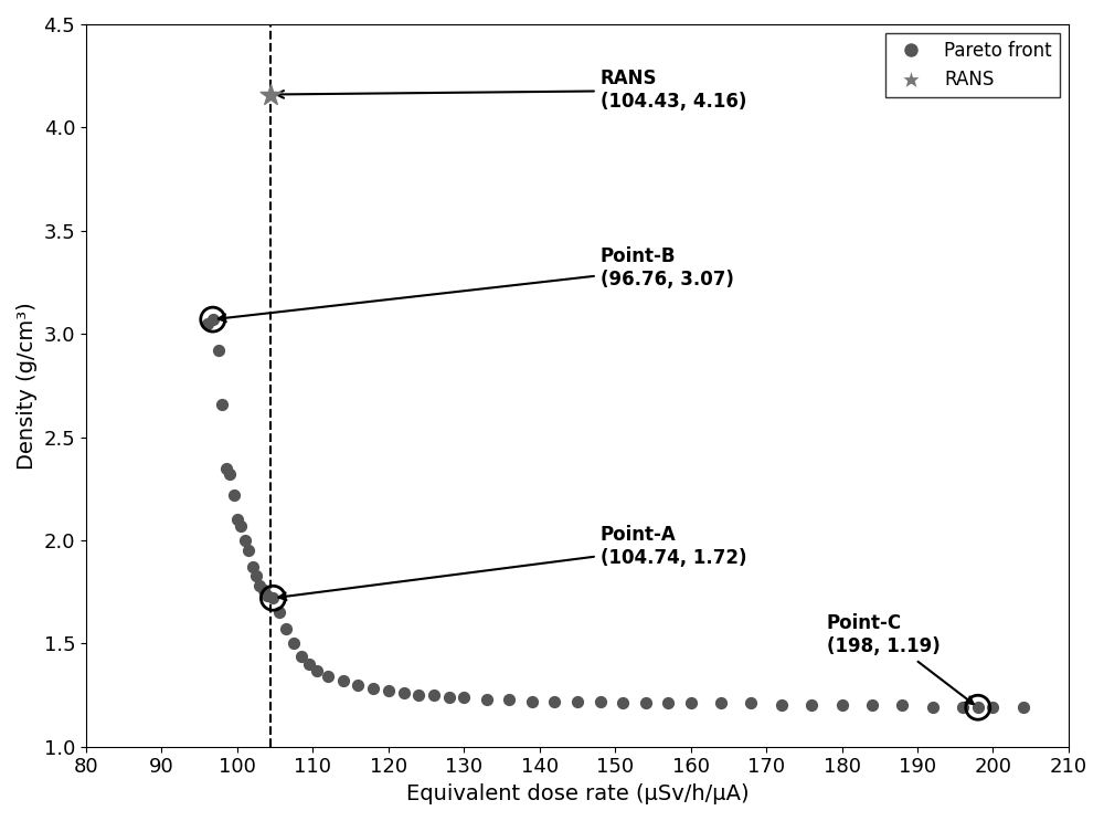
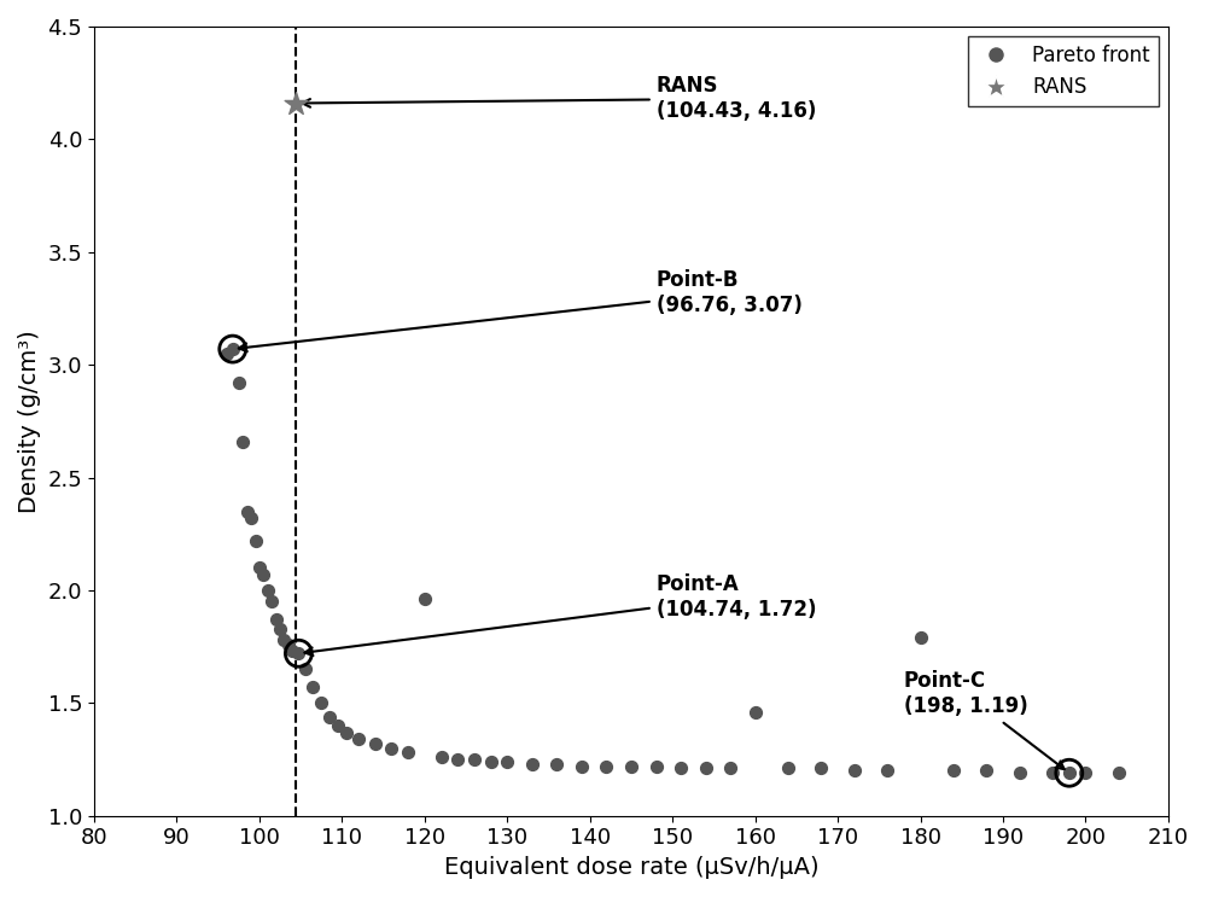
Pareto front/120: 1.27 -> 1.96
Pareto front/160: 1.21 -> 1.46
Pareto front/180: 1.20 -> 1.79
